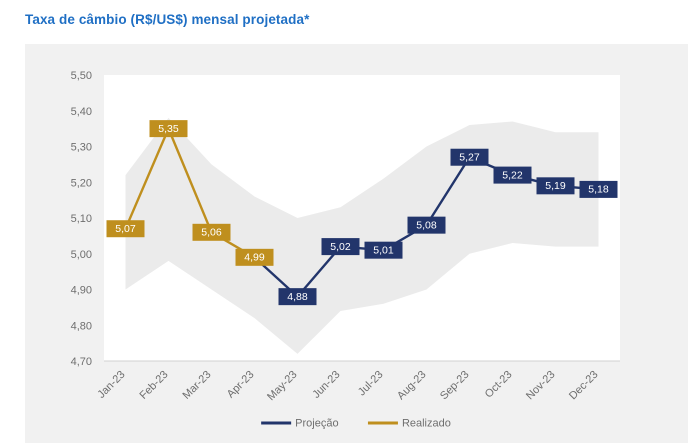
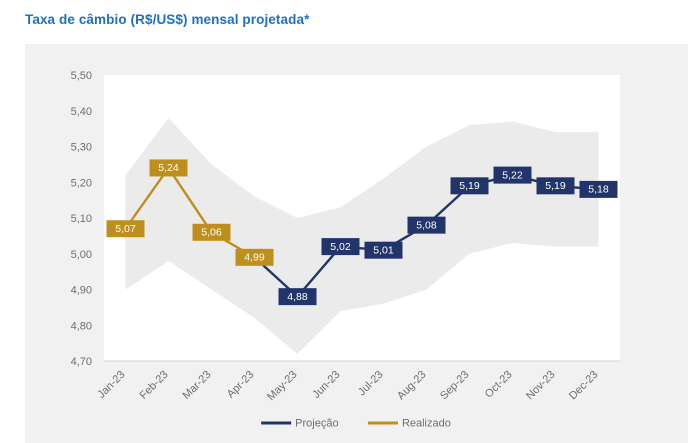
Realizado/Feb-23: 5,35 -> 5,24
Projeção/Sep-23: 5,27 -> 5,19
